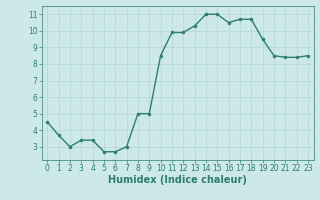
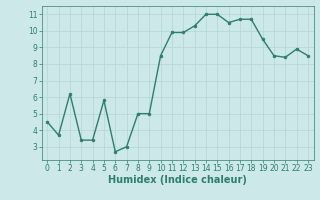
2: 3.0 -> 6.2
5: 2.7 -> 5.8
22: 8.4 -> 8.9
